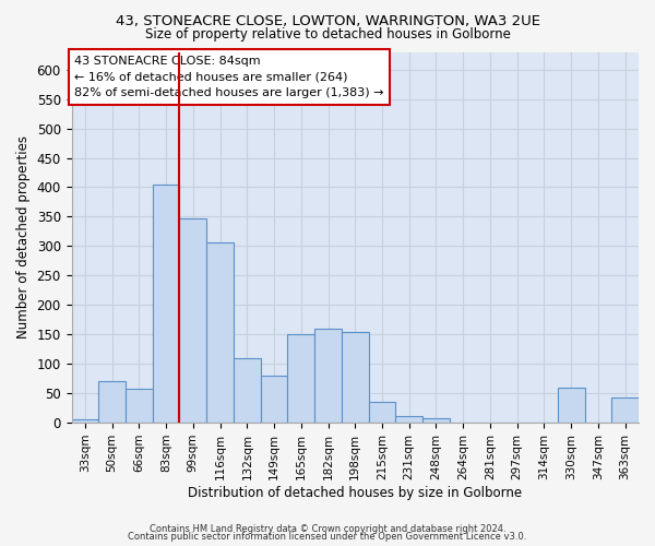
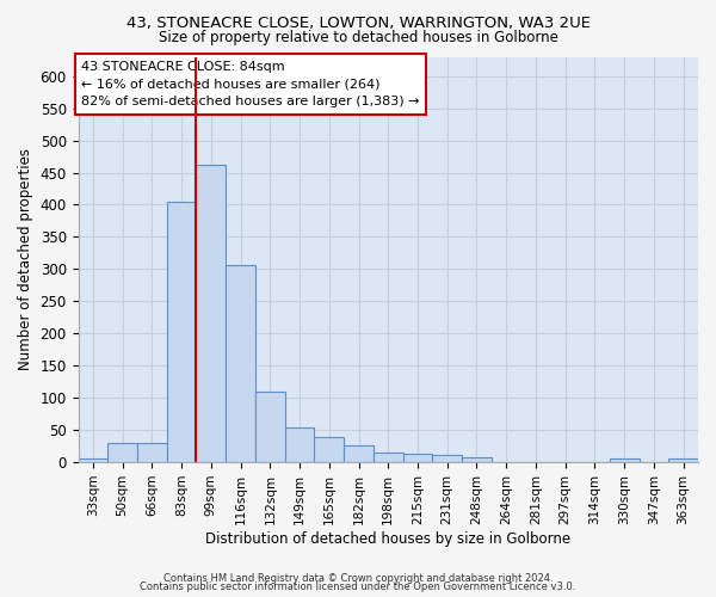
50sqm: 70 -> 30
66sqm: 58 -> 30
99sqm: 348 -> 463
149sqm: 80 -> 54
165sqm: 150 -> 40
182sqm: 160 -> 27
198sqm: 154 -> 15
215sqm: 36 -> 13
330sqm: 60 -> 5
363sqm: 42 -> 5
